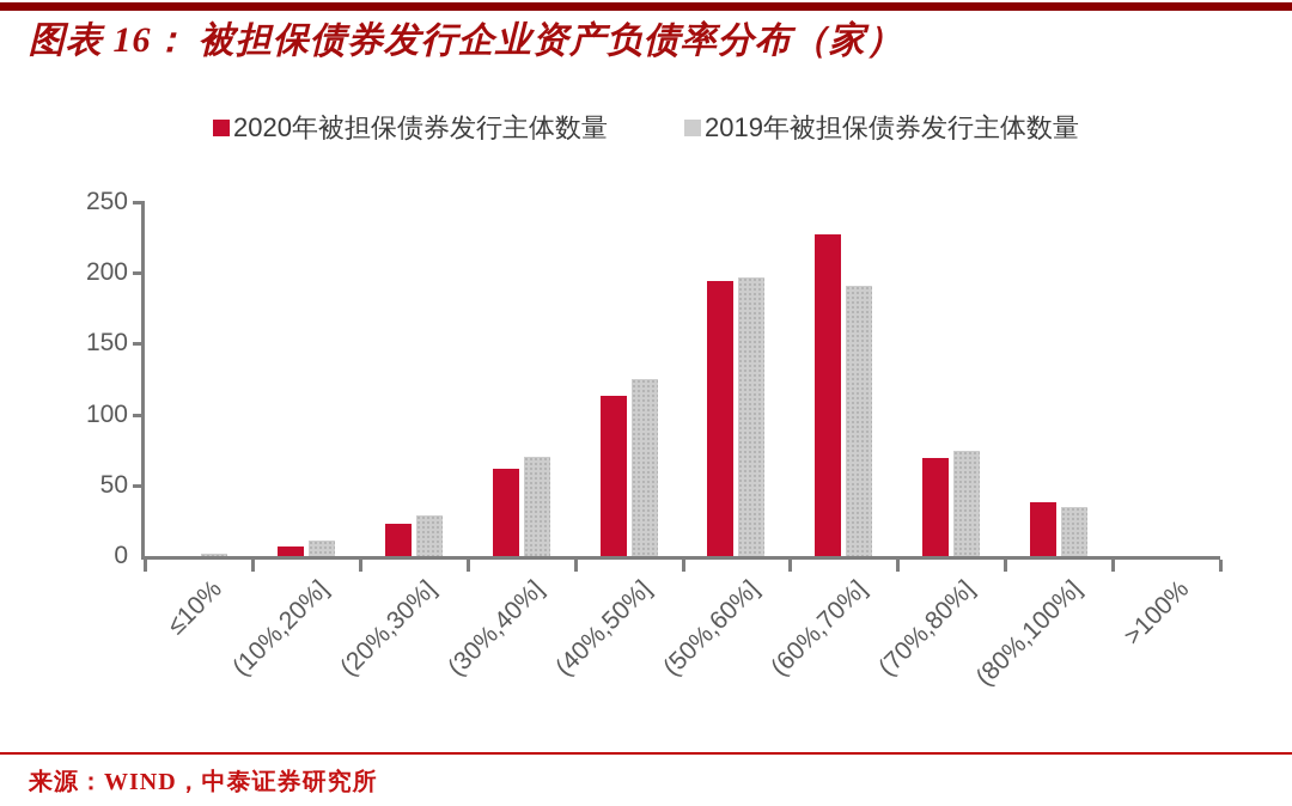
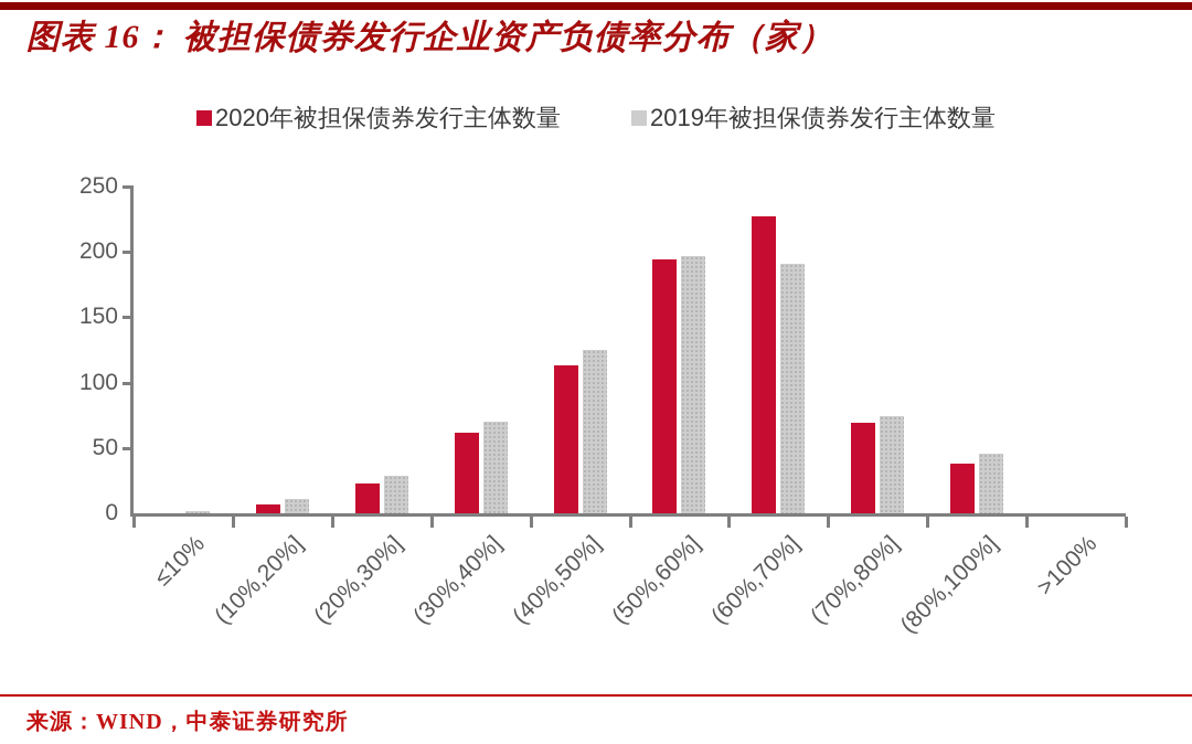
2019年被担保债券发行主体数量/(80%,100%]: 35 -> 46
